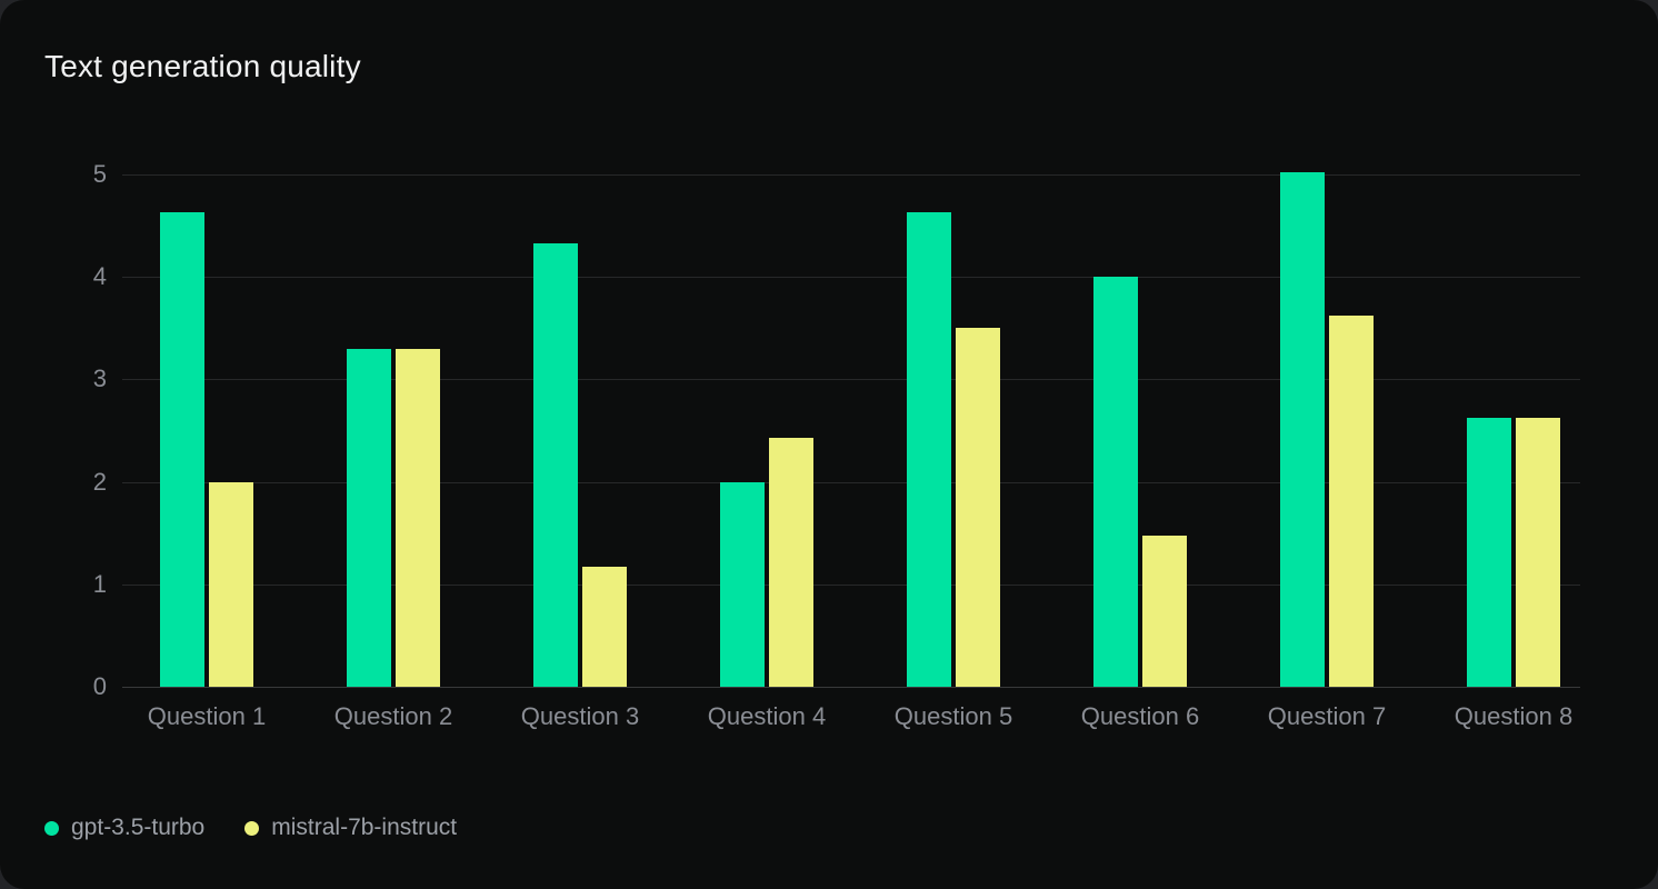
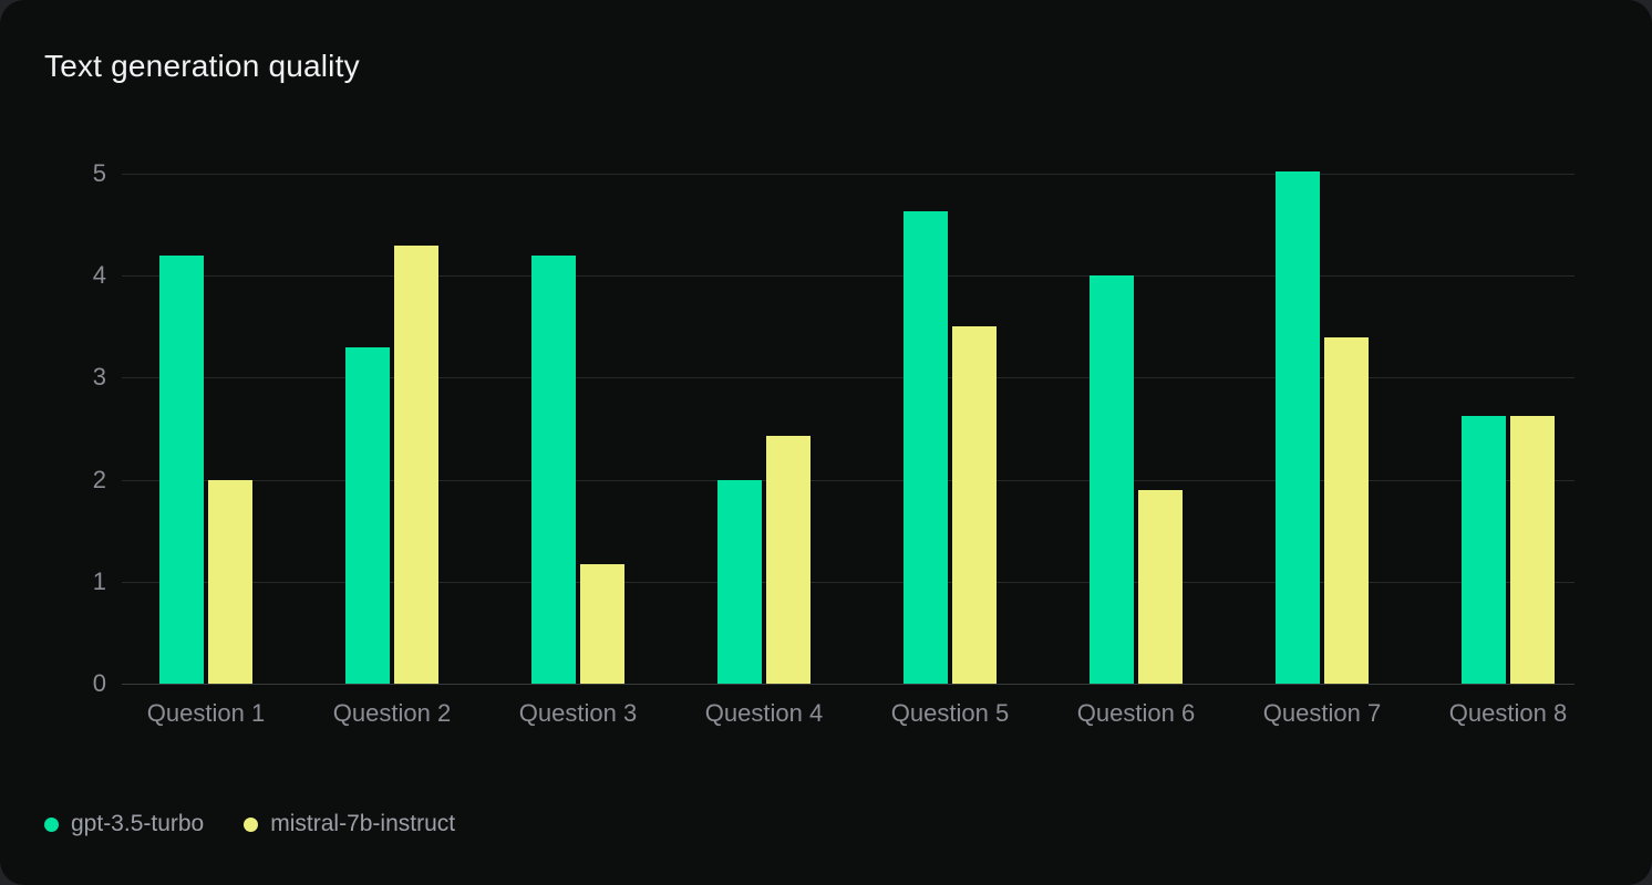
gpt-3.5-turbo/Question 1: 4.6 -> 4.2
mistral-7b-instruct/Question 2: 3.3 -> 4.3
gpt-3.5-turbo/Question 3: 4.3 -> 4.2
mistral-7b-instruct/Question 6: 1.5 -> 1.9
mistral-7b-instruct/Question 7: 3.6 -> 3.4
